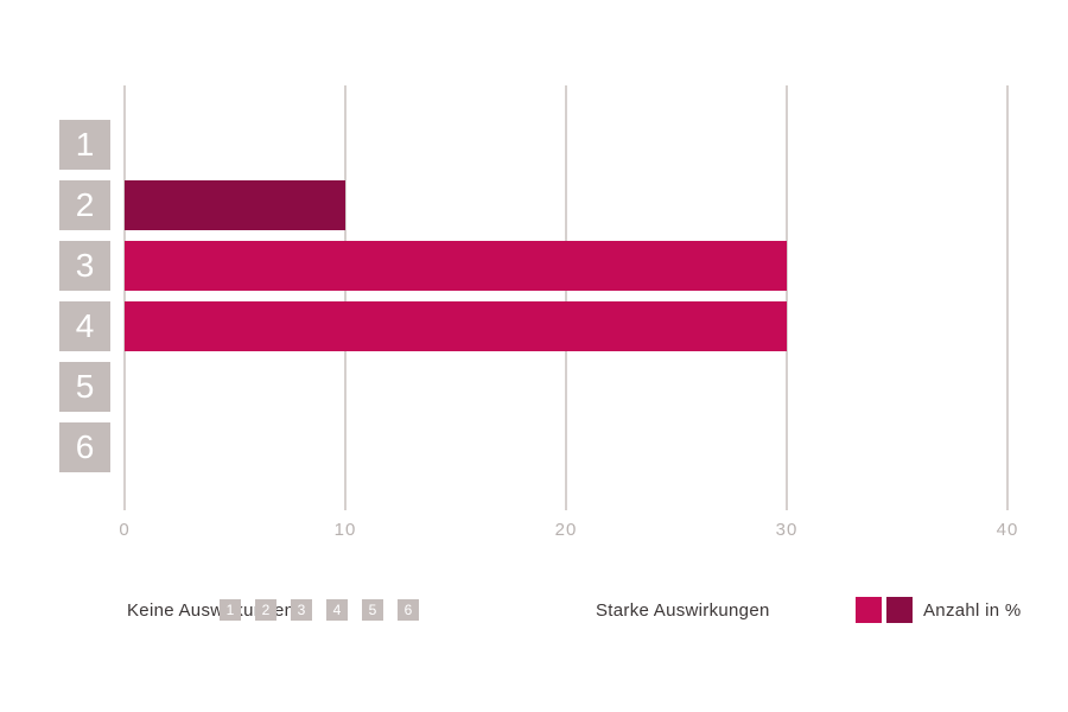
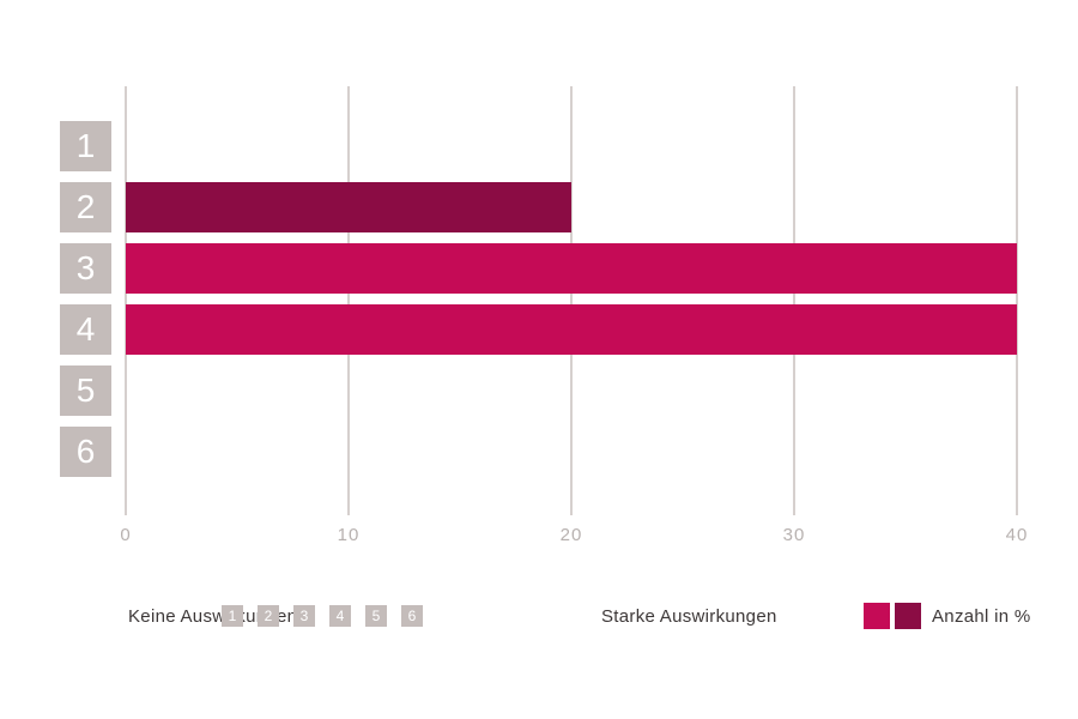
2: 10 -> 20
3: 30 -> 40
4: 30 -> 40
